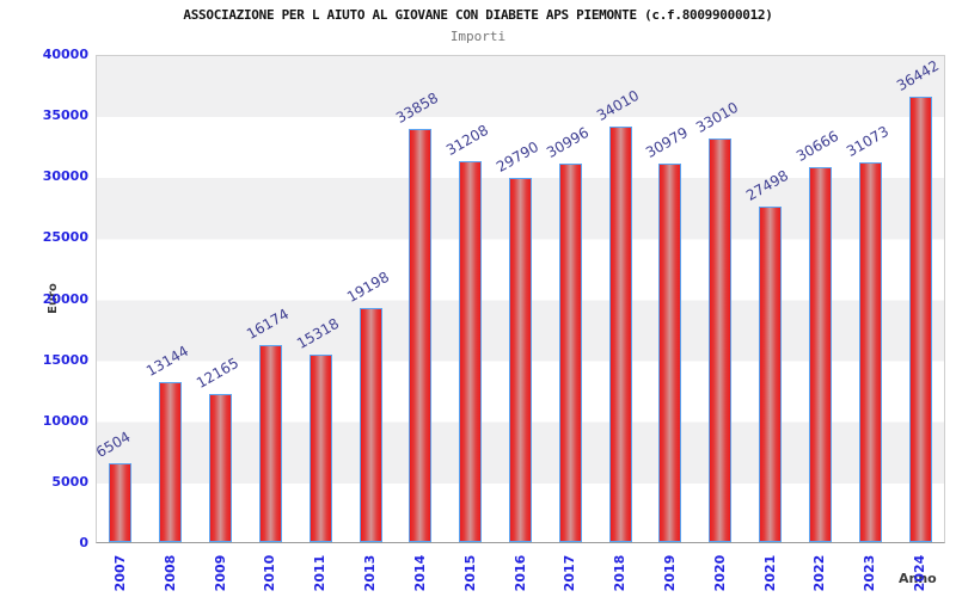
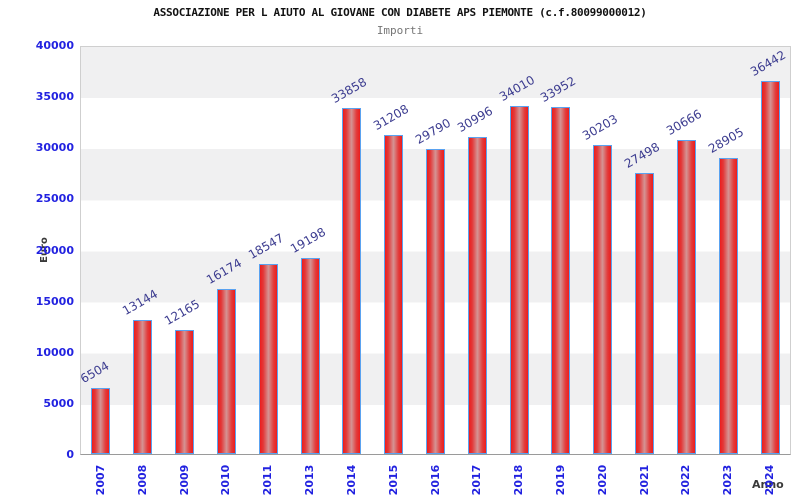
2011: 15318 -> 18547
2019: 30979 -> 33952
2020: 33010 -> 30203
2023: 31073 -> 28905
